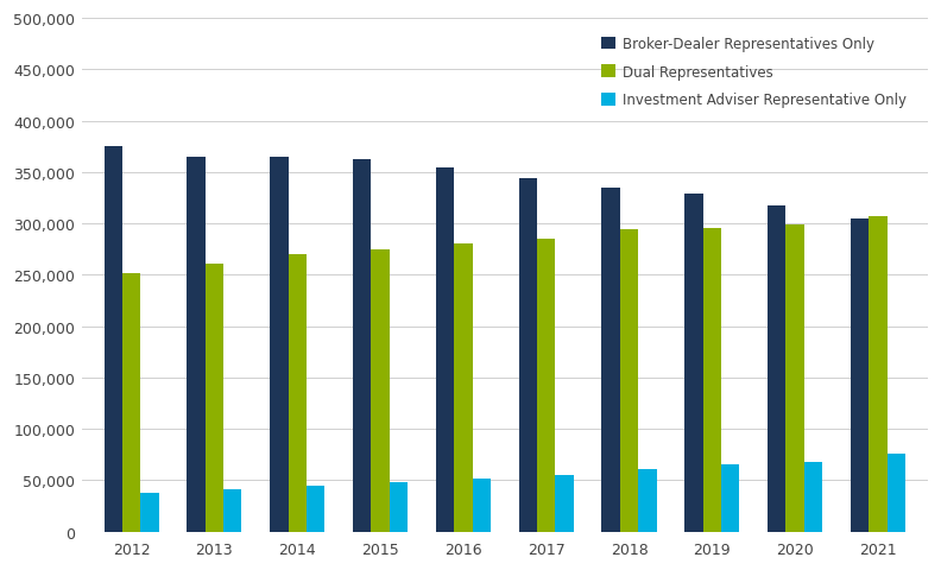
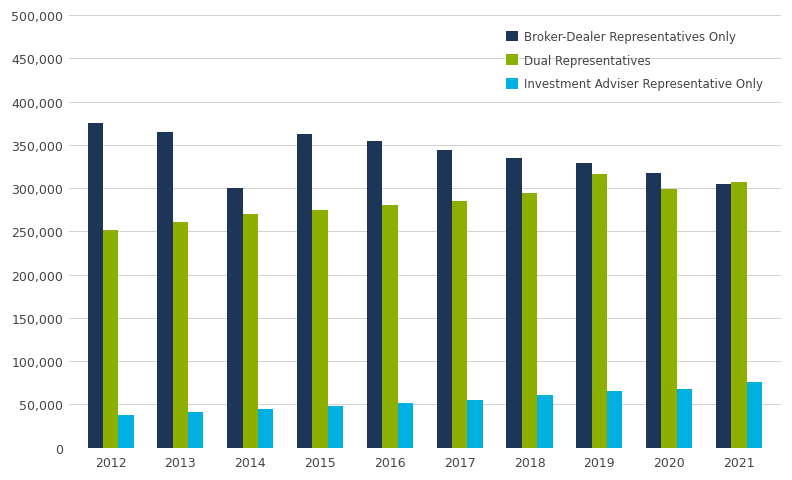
Broker-Dealer Representatives Only/2014: 365,000 -> 300,000
Dual Representatives/2019: 295,000 -> 316,000
